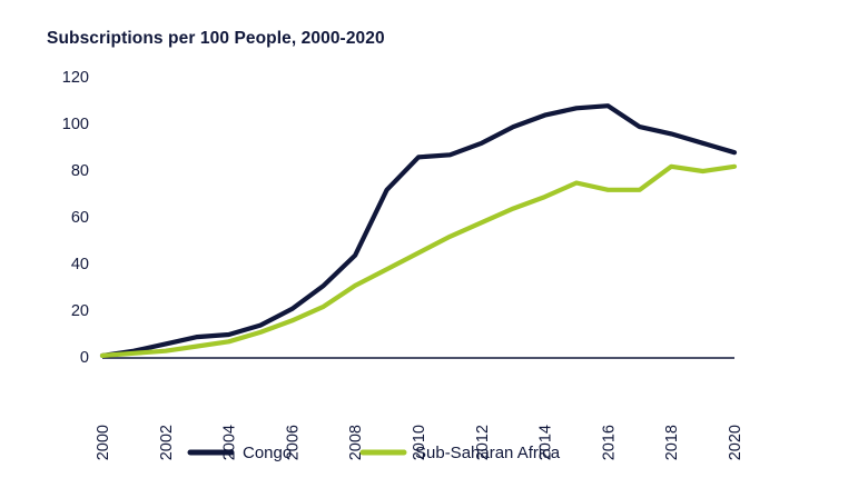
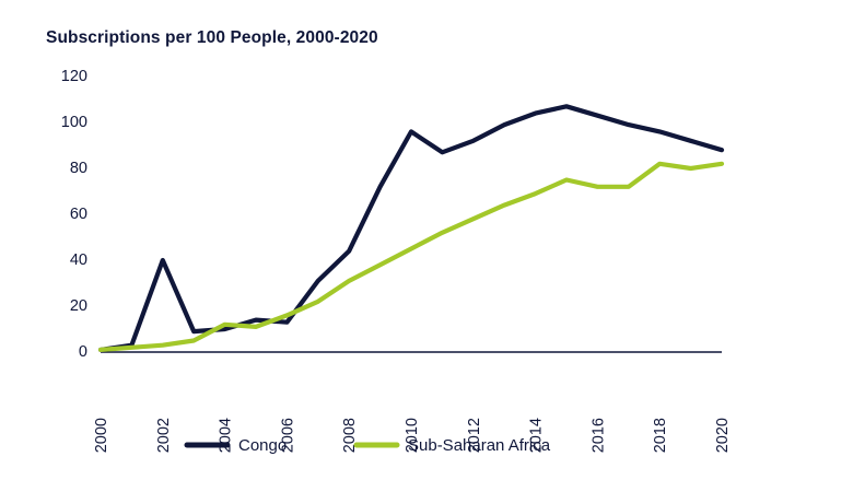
Congo/2002: 6 -> 40
Sub-Saharan Africa/2004: 7 -> 12
Congo/2006: 21 -> 13
Congo/2010: 86 -> 96
Congo/2016: 108 -> 103
